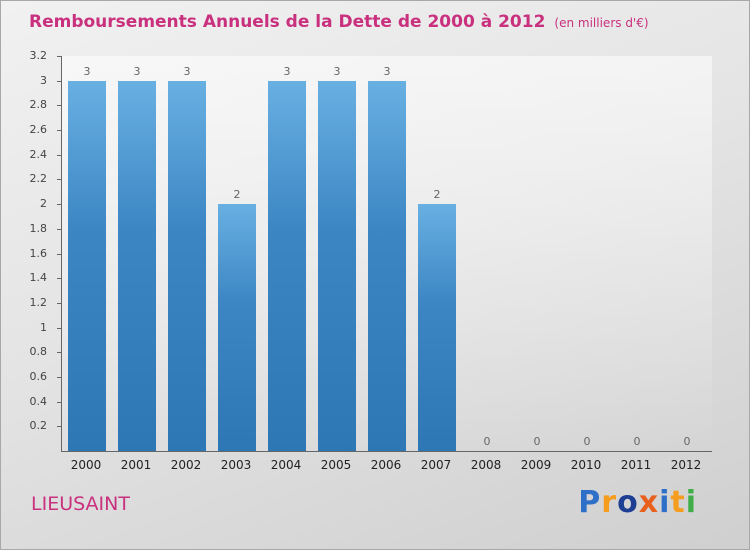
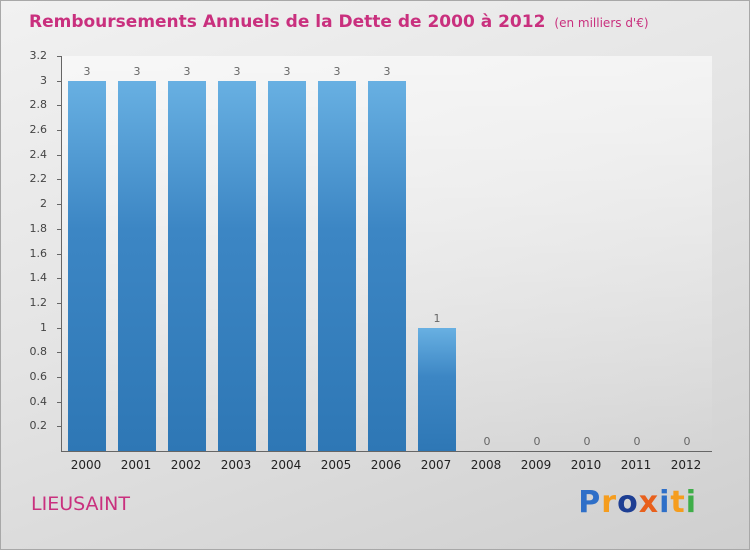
2003: 2 -> 3
2007: 2 -> 1
